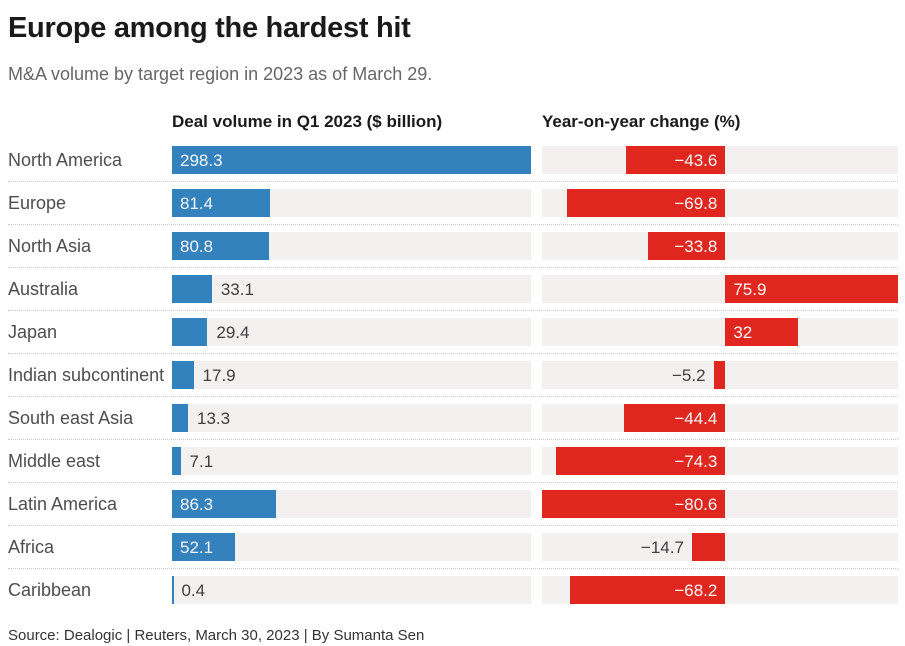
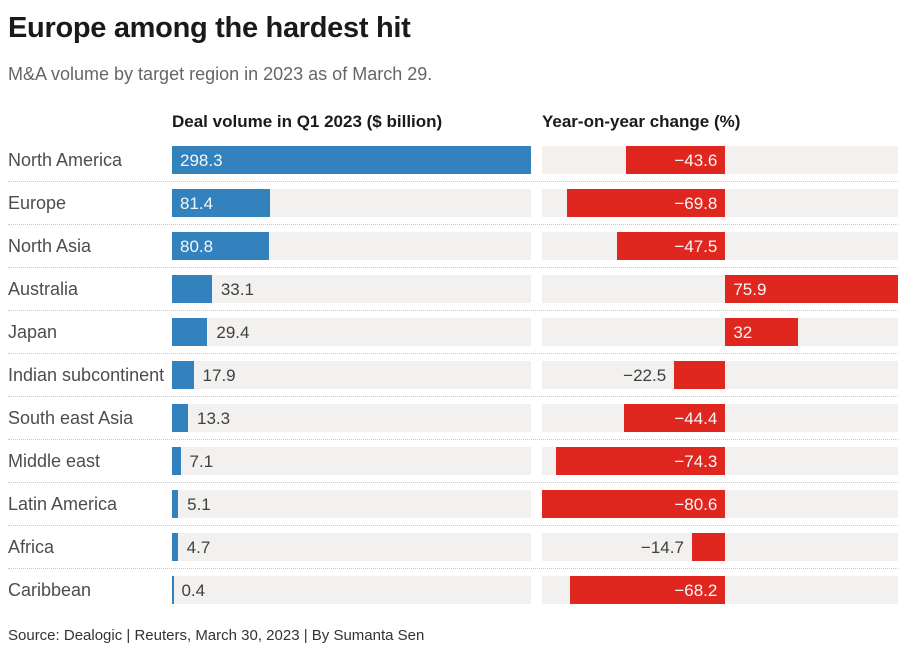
Year-on-year change (%)/North Asia: −33.8 -> −47.5
Year-on-year change (%)/Indian subcontinent: −5.2 -> −22.5
Deal volume in Q1 2023 ($ billion)/Latin America: 86.3 -> 5.1
Deal volume in Q1 2023 ($ billion)/Africa: 52.1 -> 4.7
